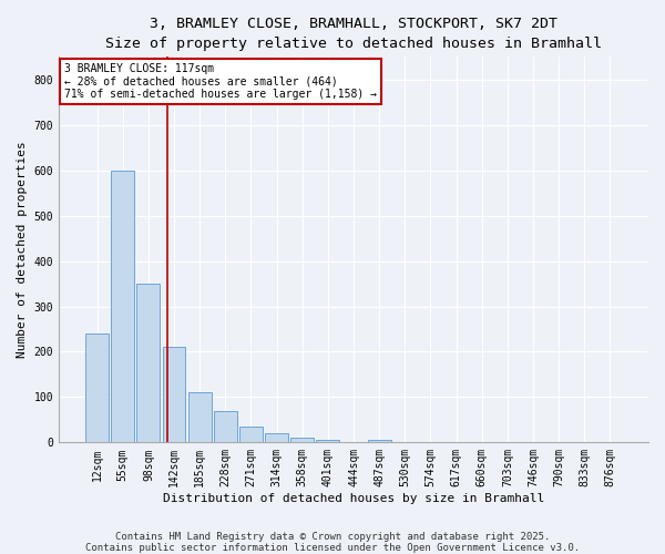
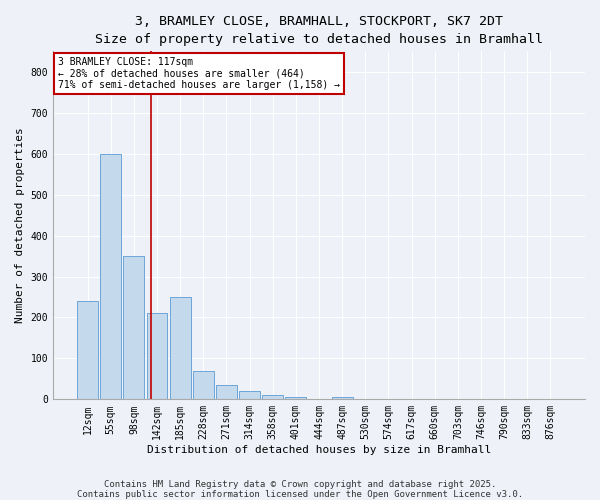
185sqm: 110 -> 250
